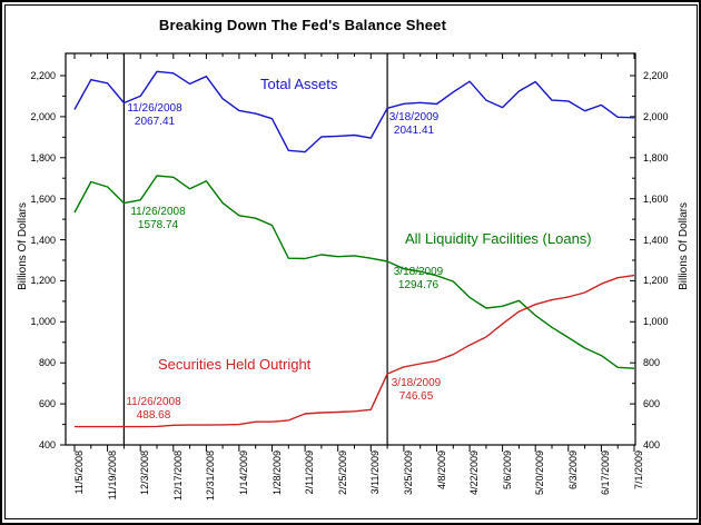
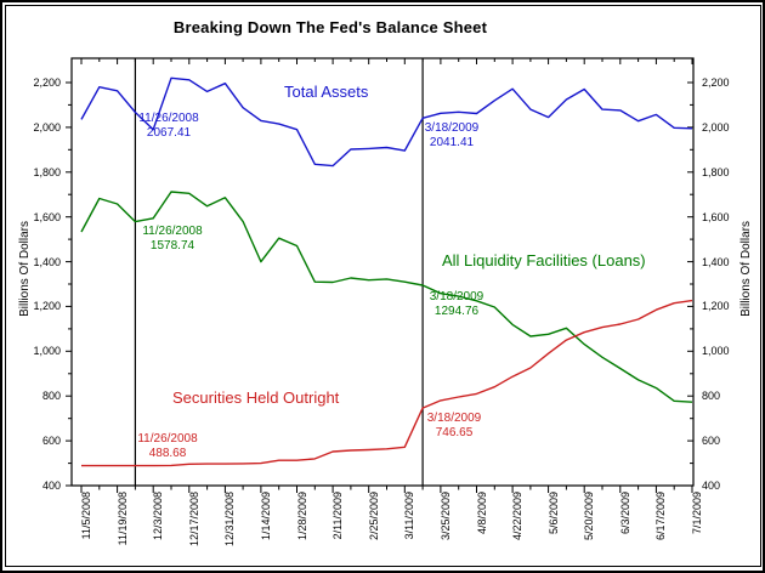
Total Assets/12/3/2008: 2100 -> 1990
All Liquidity Facilities (Loans)/1/14/2009: 1520 -> 1400
